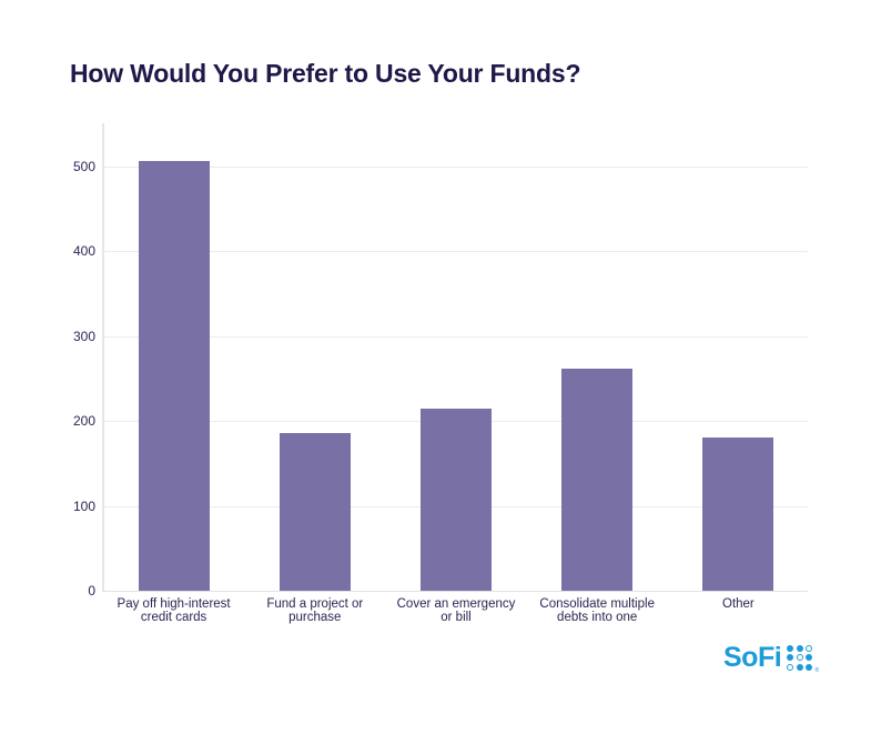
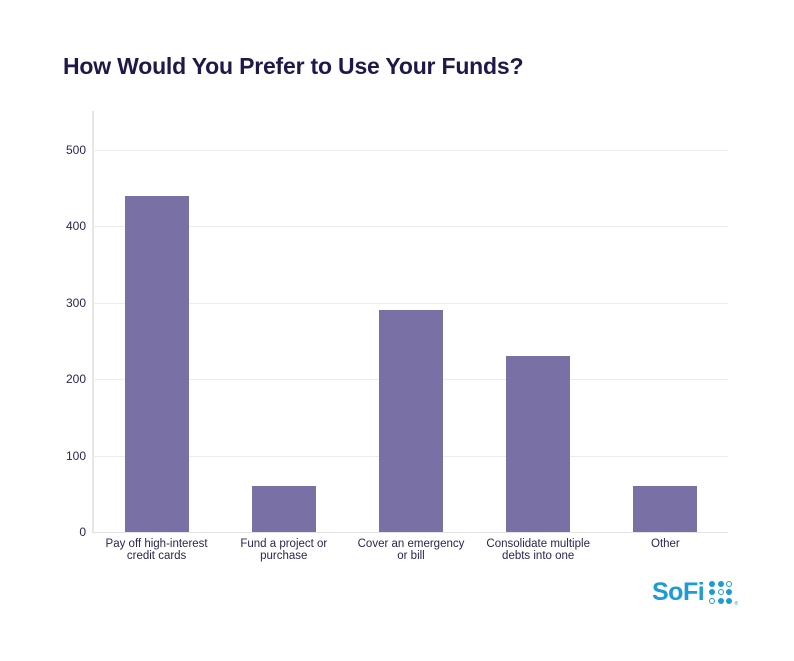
Pay off high-interest credit cards: 510 -> 440
Fund a project or purchase: 190 -> 60
Cover an emergency or bill: 220 -> 290
Consolidate multiple debts into one: 260 -> 230
Other: 180 -> 60
